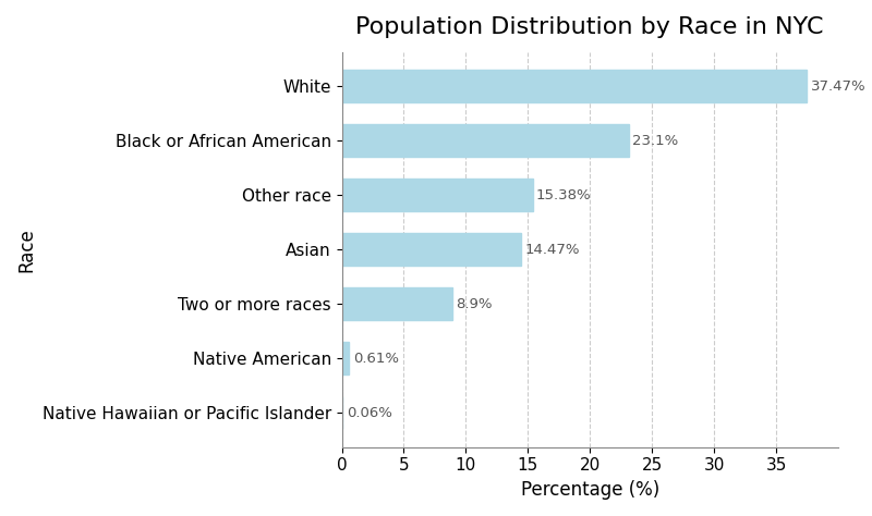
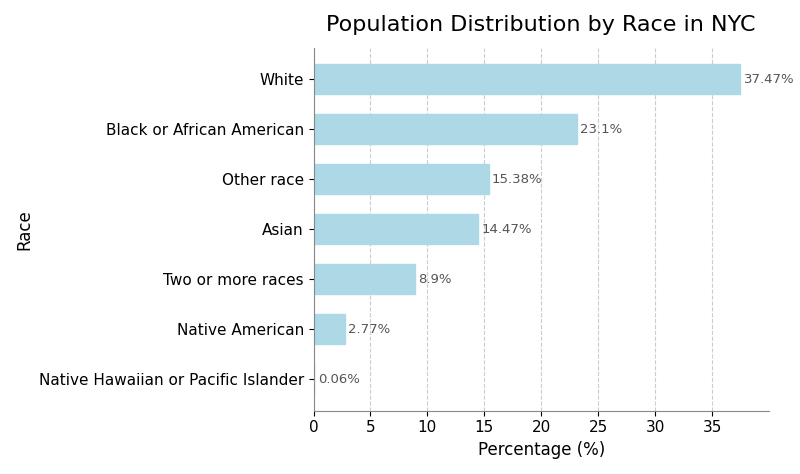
Native American: 0.61% -> 2.77%
